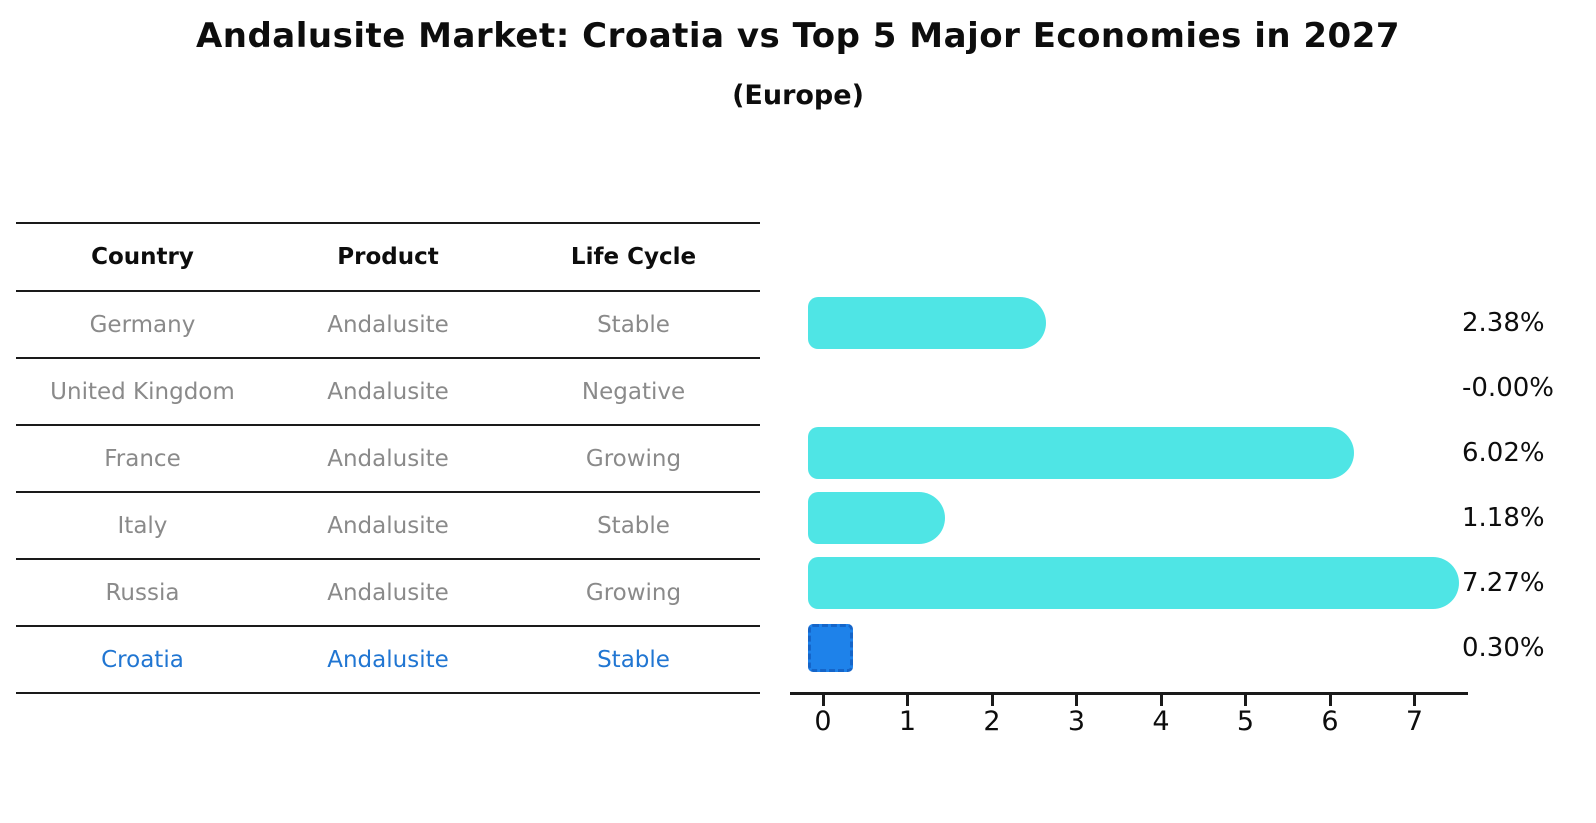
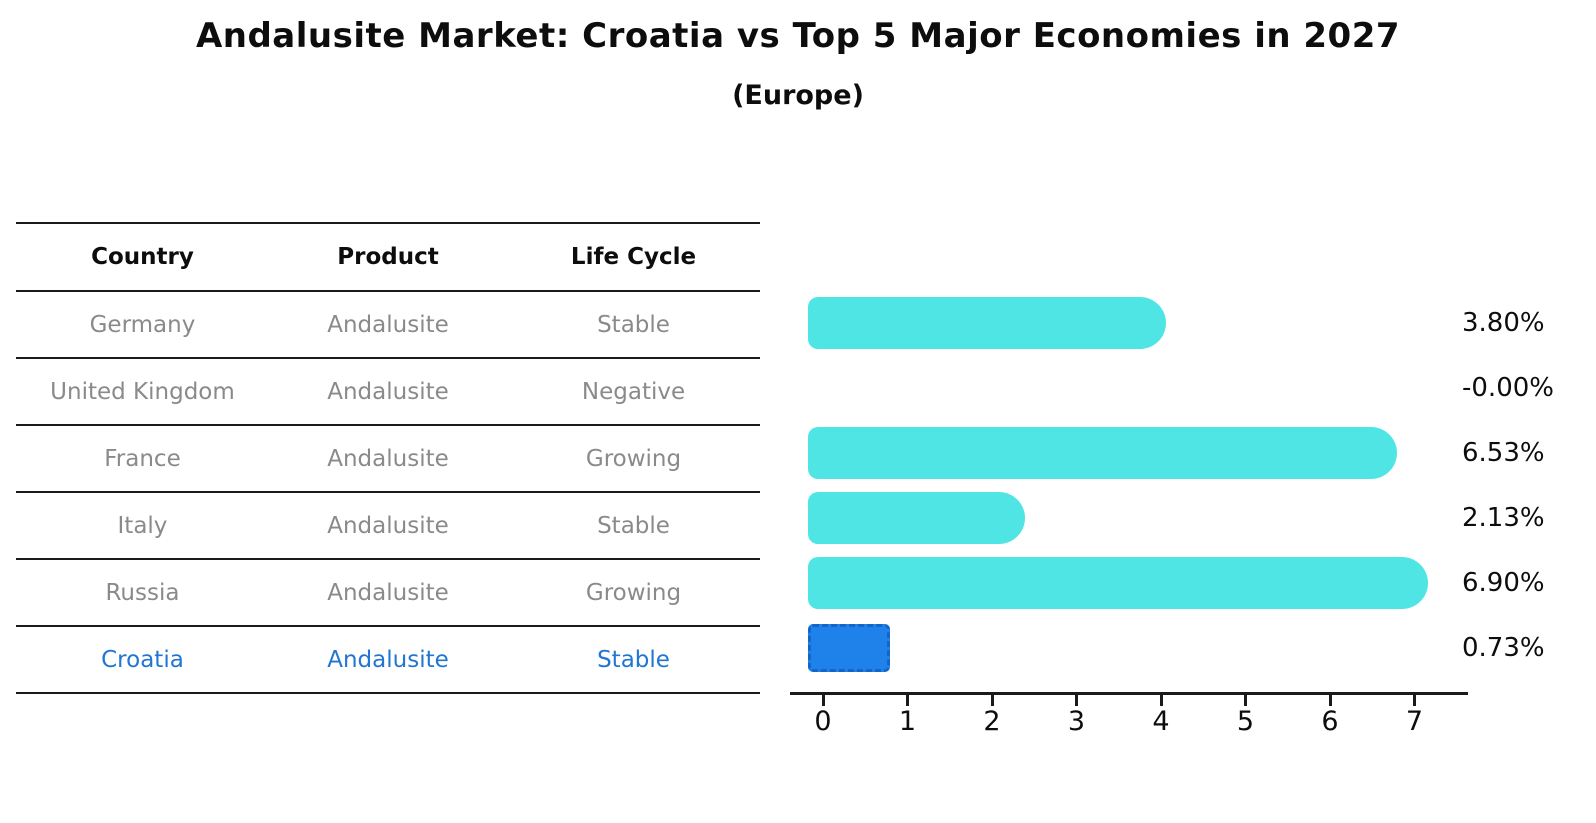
Germany: 2.38% -> 3.80%
France: 6.02% -> 6.53%
Italy: 1.18% -> 2.13%
Russia: 7.27% -> 6.90%
Croatia: 0.30% -> 0.73%
